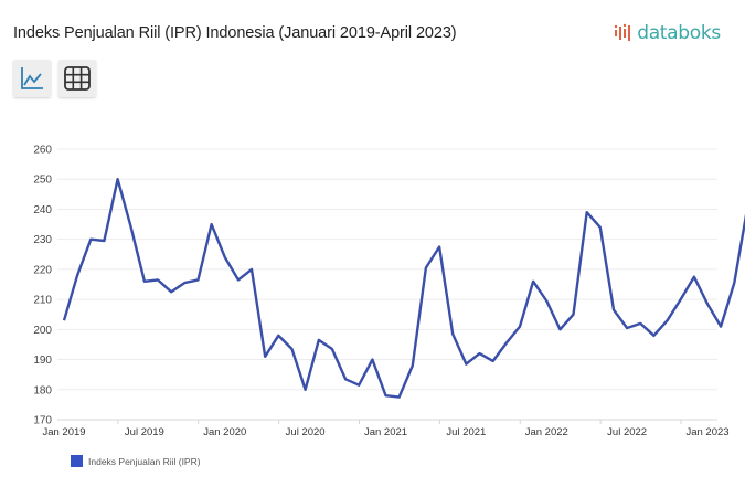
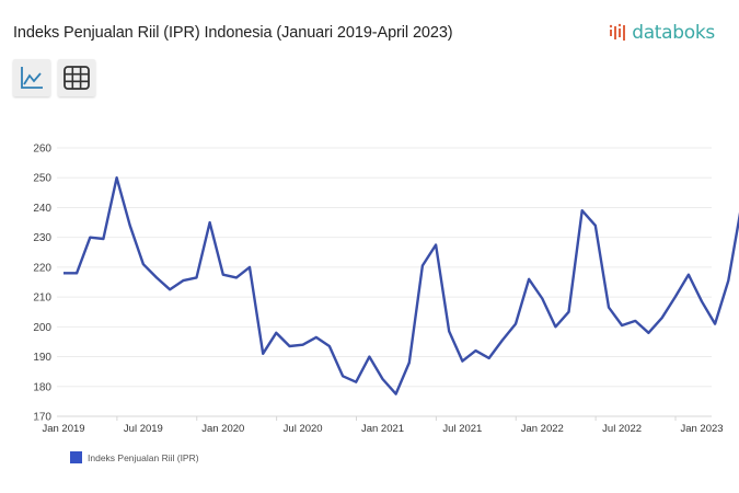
Jan 2019: 203 -> 218
Jul 2019: 216 -> 221
Jan 2020: 224 -> 218
Jul 2020: 180 -> 194
Jan 2021: 178 -> 182
